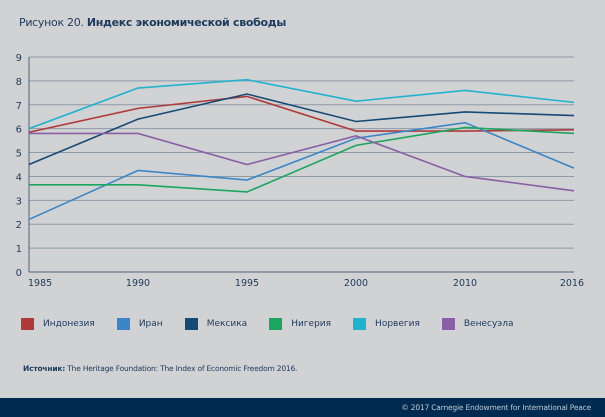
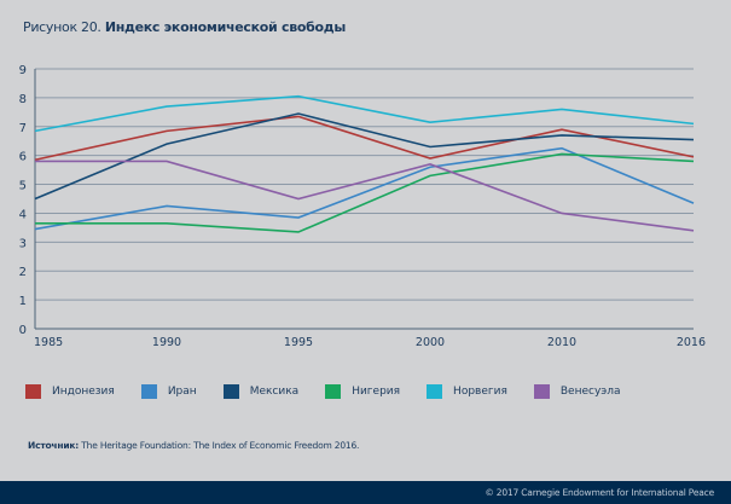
Иран/1985: 2.2 -> 3.5
Норвегия/1985: 6.0 -> 6.8
Индонезия/2010: 5.9 -> 6.9
